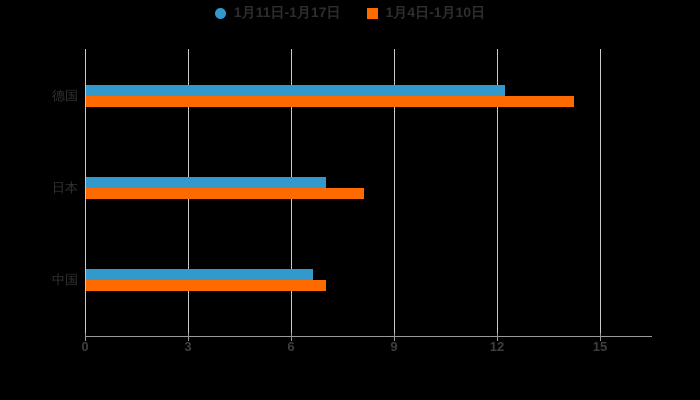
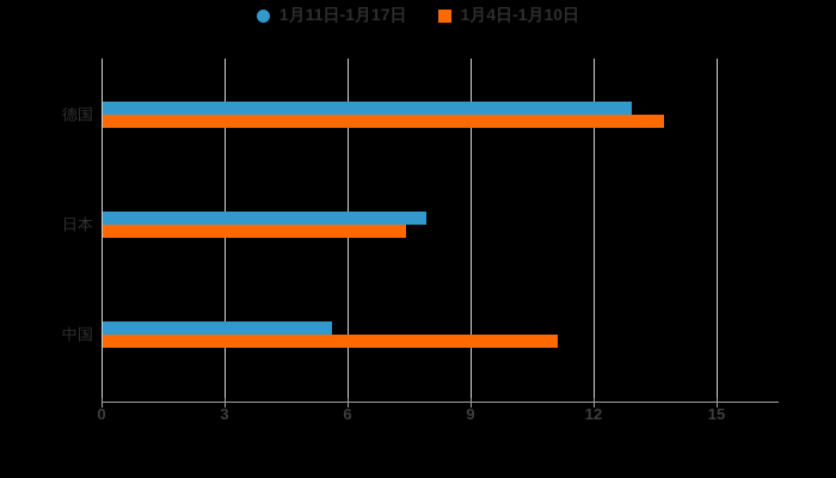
1月11日-1月17日/德国: 12.2 -> 12.9
1月4日-1月10日/德国: 14.2 -> 13.7
1月11日-1月17日/日本: 7.0 -> 7.9
1月4日-1月10日/日本: 8.1 -> 7.4
1月11日-1月17日/中国: 6.6 -> 5.6
1月4日-1月10日/中国: 7.0 -> 11.1
